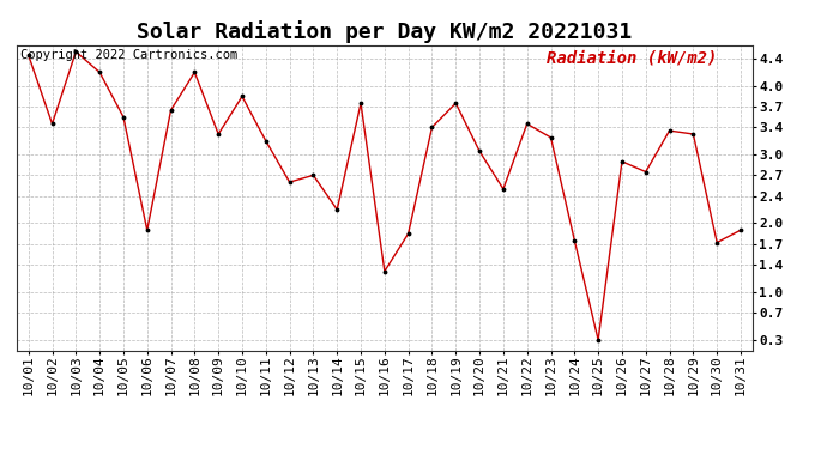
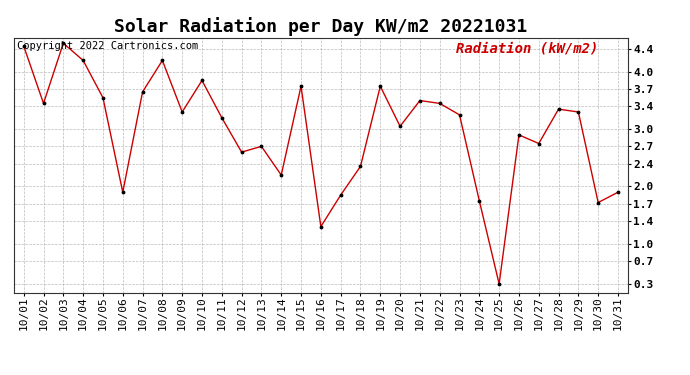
10/18: 3.40 -> 2.35
10/21: 2.50 -> 3.50
